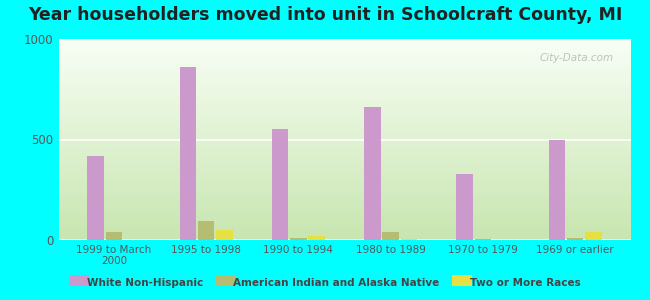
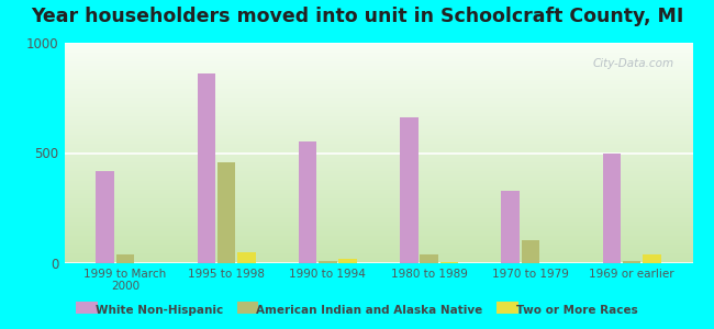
American Indian and Alaska Native/1995 to 1998: 95 -> 460
American Indian and Alaska Native/1970 to 1979: 4 -> 105
